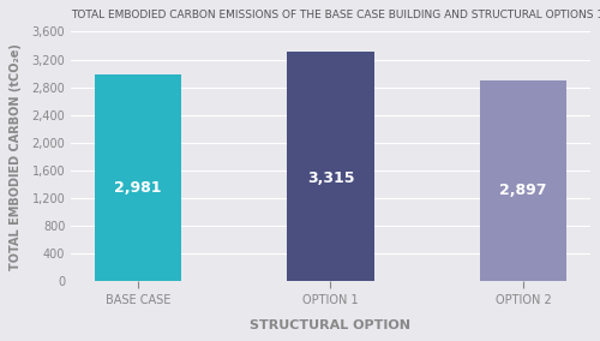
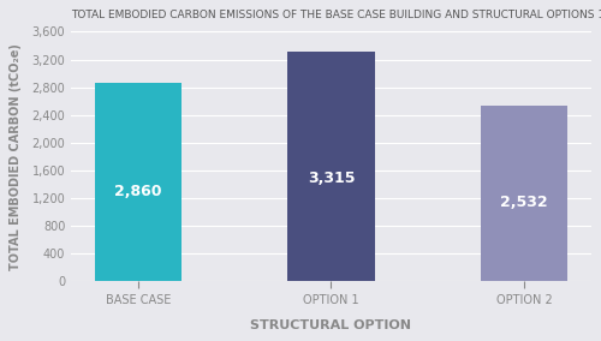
BASE CASE: 2,981 -> 2,860
OPTION 2: 2,897 -> 2,532
